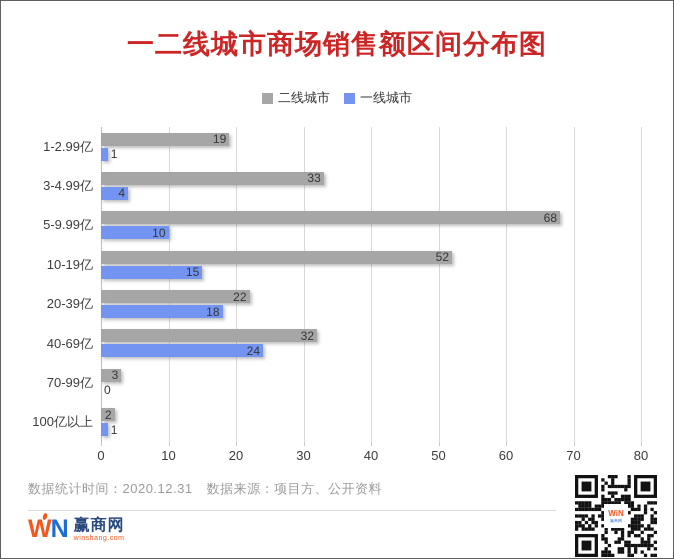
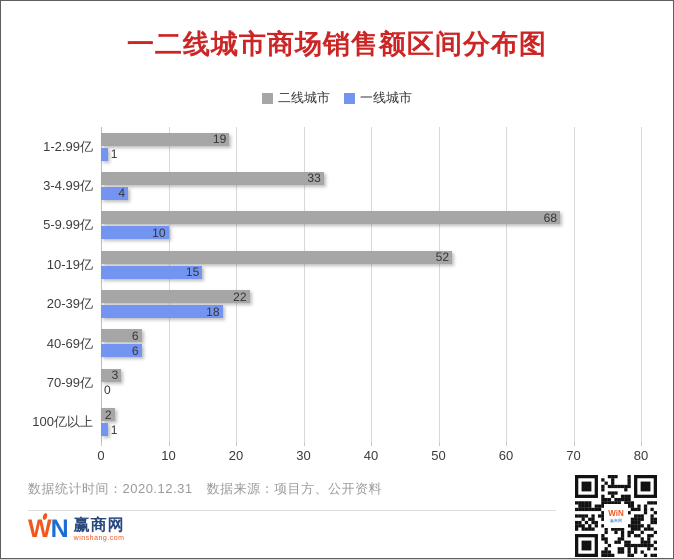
二线城市/40-69亿: 32 -> 6
一线城市/40-69亿: 24 -> 6
